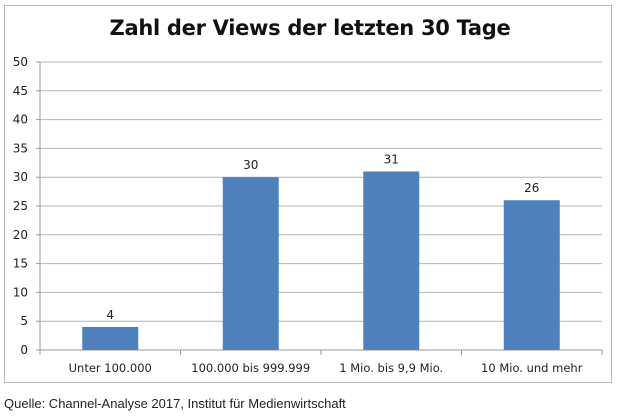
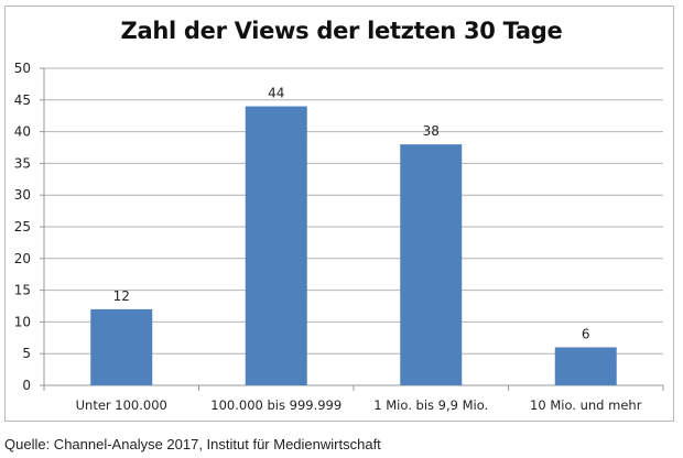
Unter 100.000: 4 -> 12
100.000 bis 999.999: 30 -> 44
1 Mio. bis 9,9 Mio.: 31 -> 38
10 Mio. und mehr: 26 -> 6
